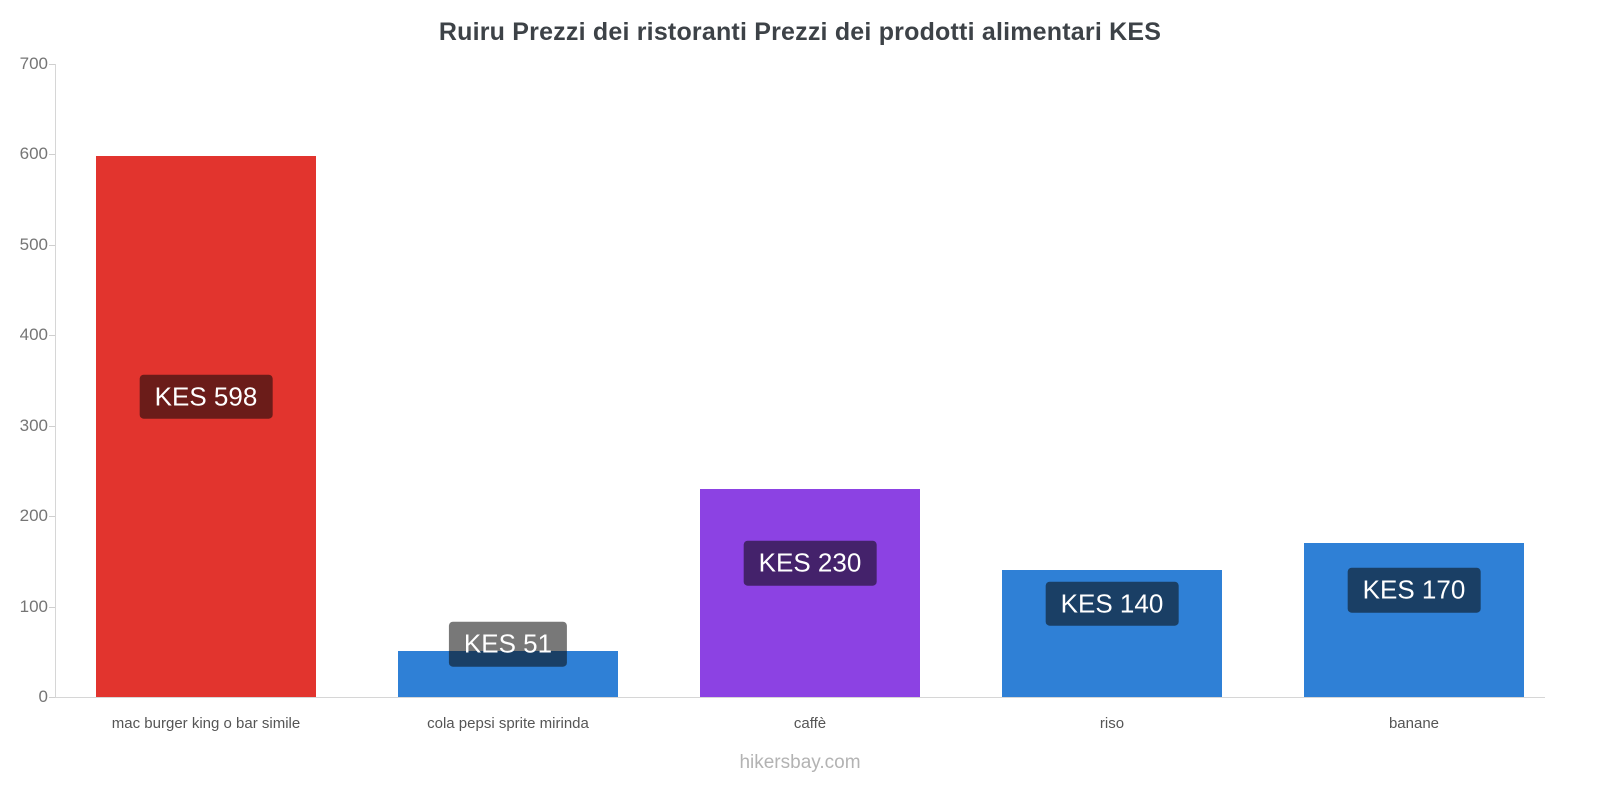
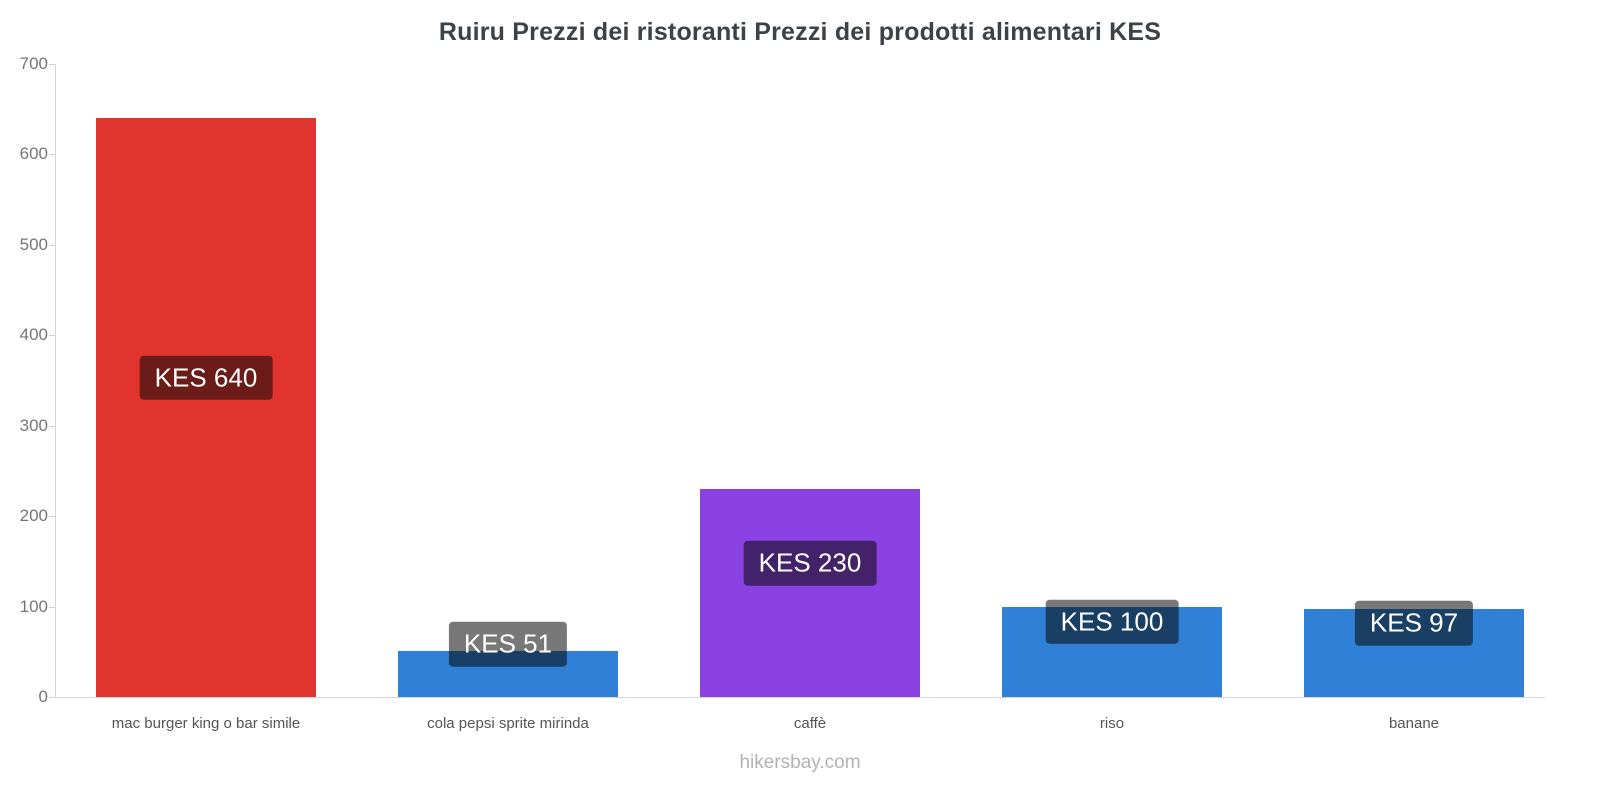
mac burger king o bar simile: 598 -> 640
riso: 140 -> 100
banane: 170 -> 97
